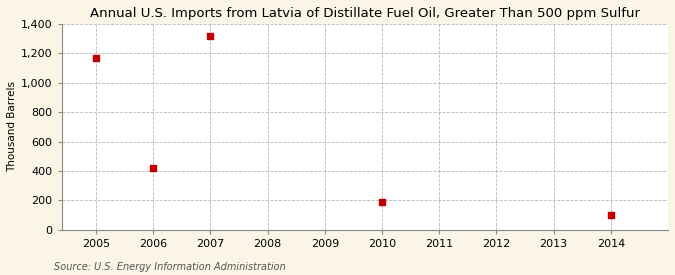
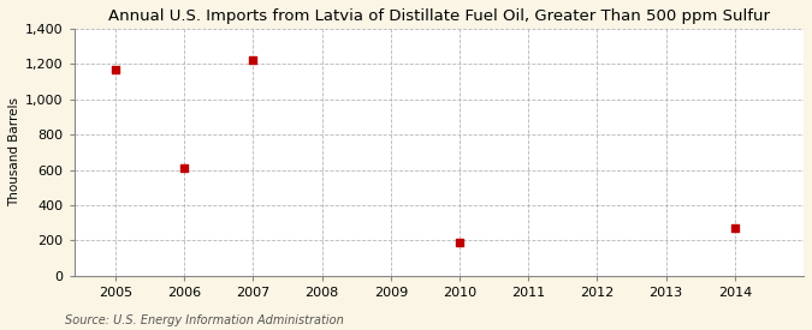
2006: 420 -> 610
2007: 1,320 -> 1,220
2014: 100 -> 270
